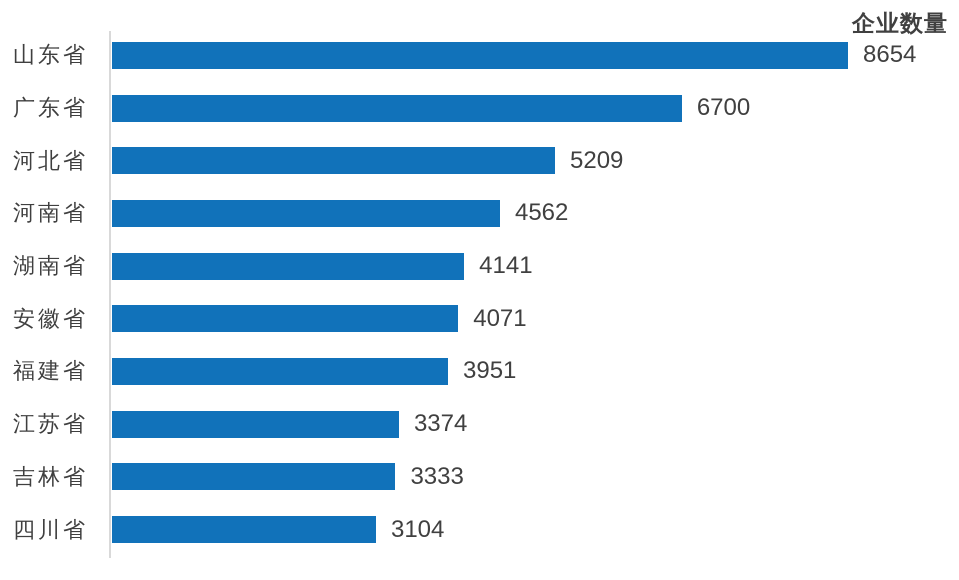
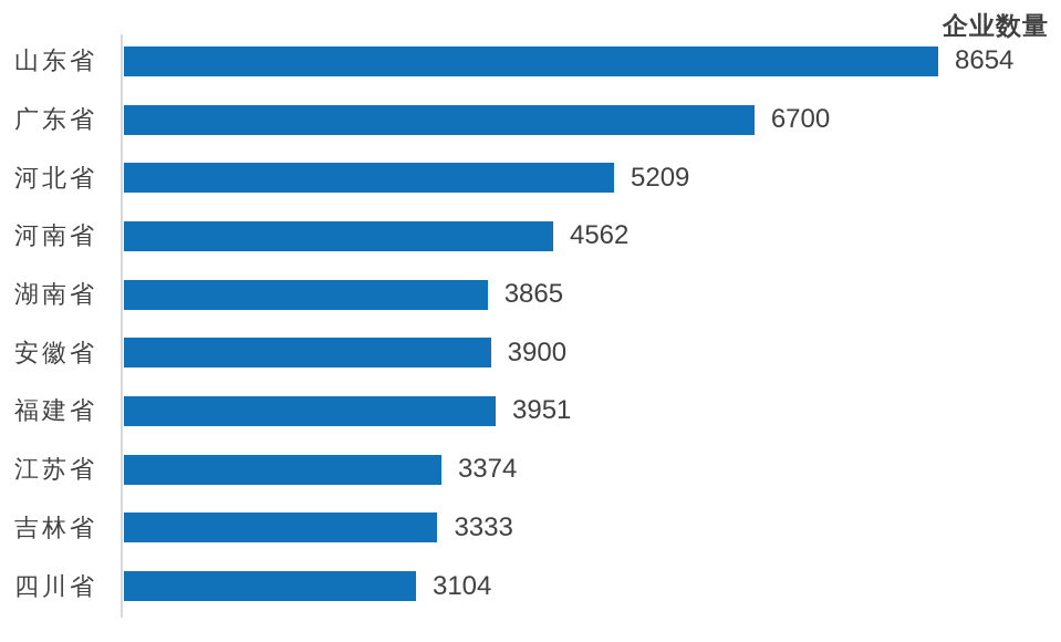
湖南省: 4141 -> 3865
安徽省: 4071 -> 3900
